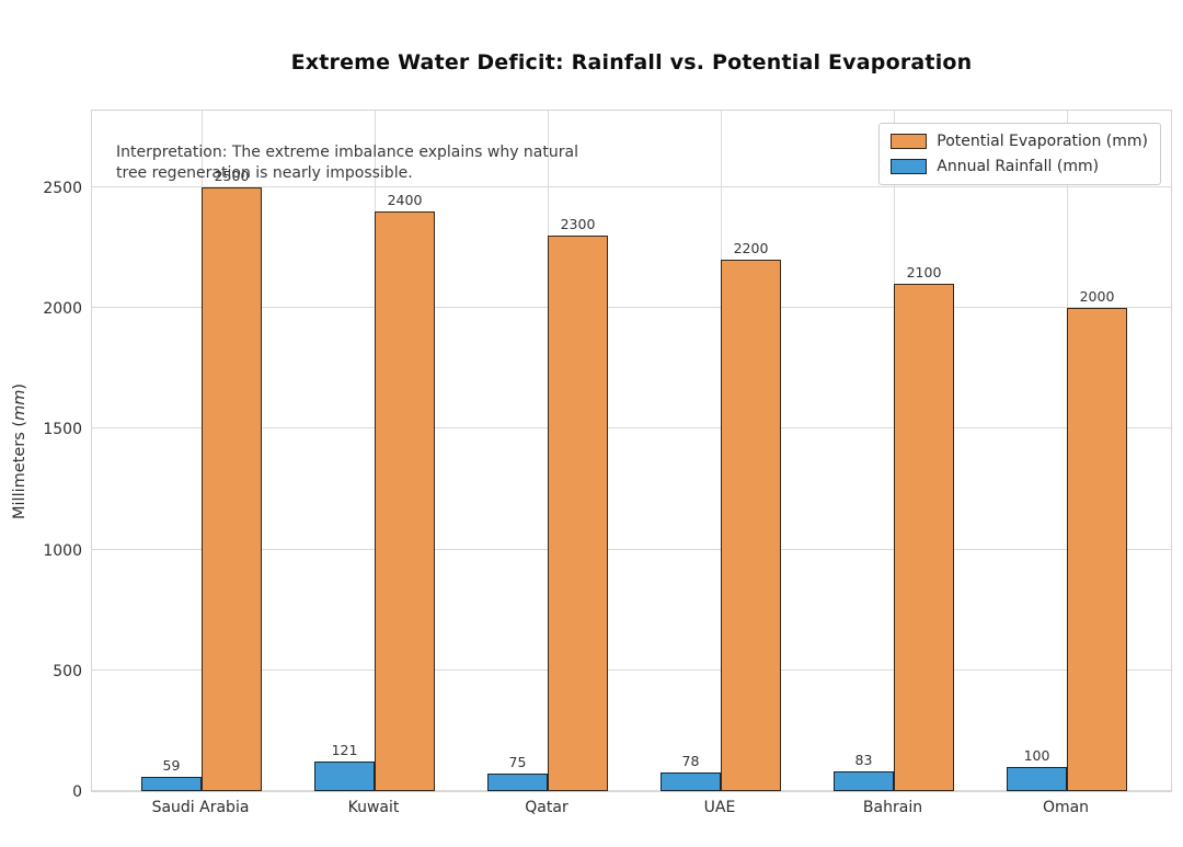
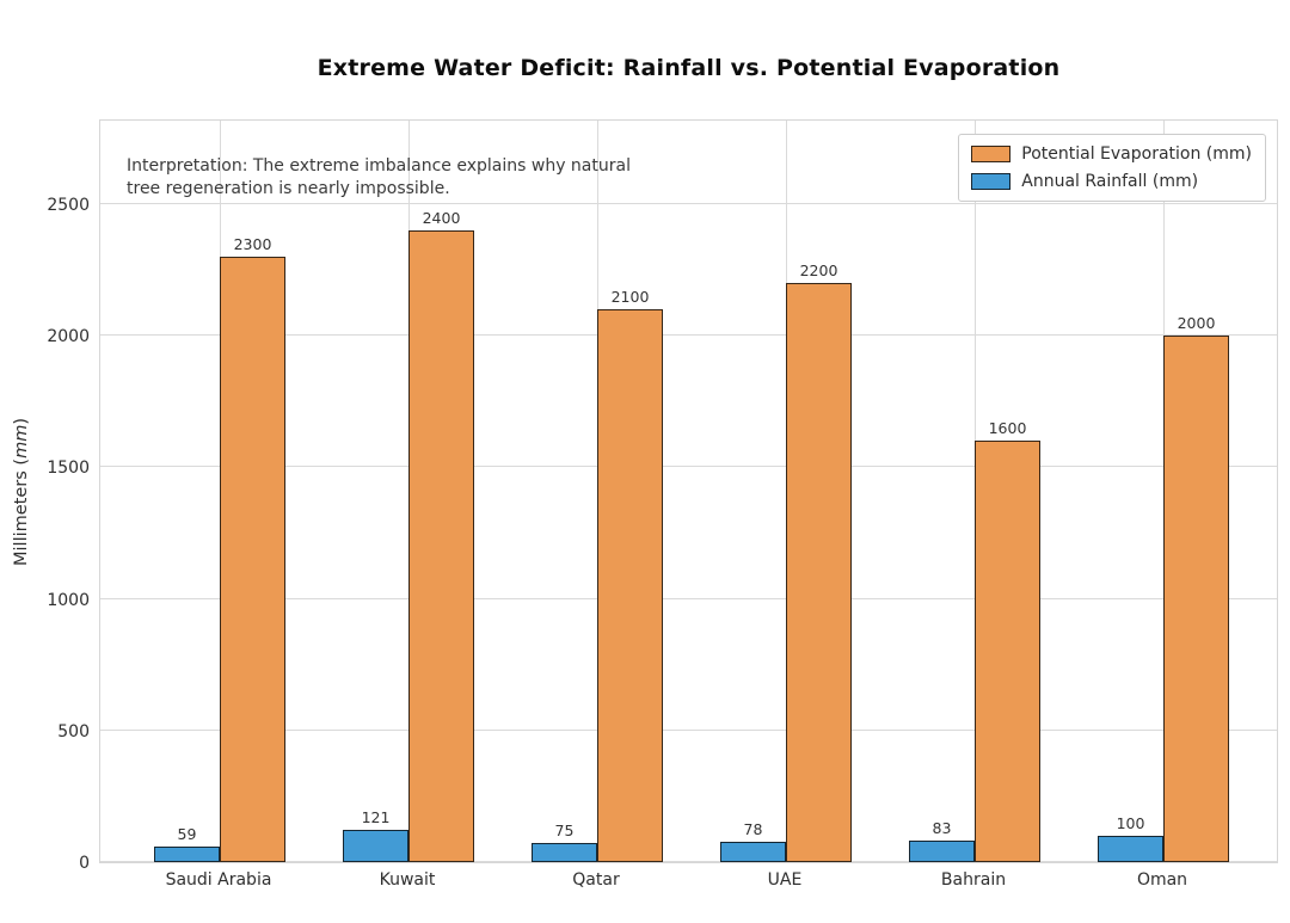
Potential Evaporation (mm)/Saudi Arabia: 2500 -> 2300
Potential Evaporation (mm)/Qatar: 2300 -> 2100
Potential Evaporation (mm)/Bahrain: 2100 -> 1600
